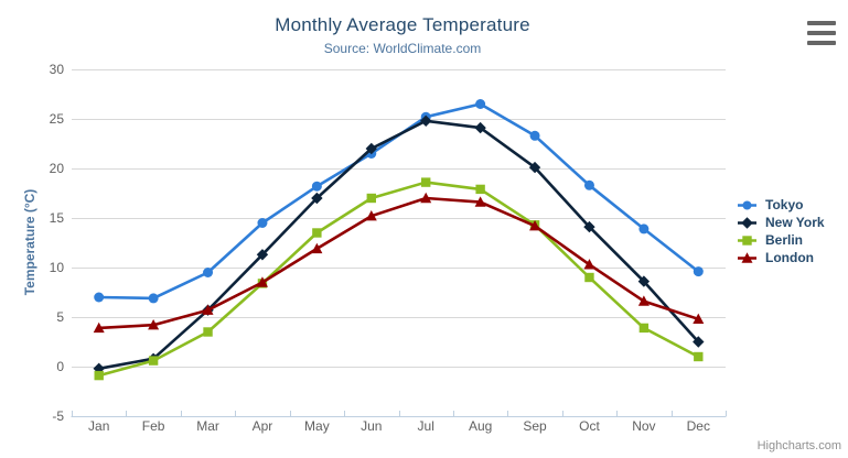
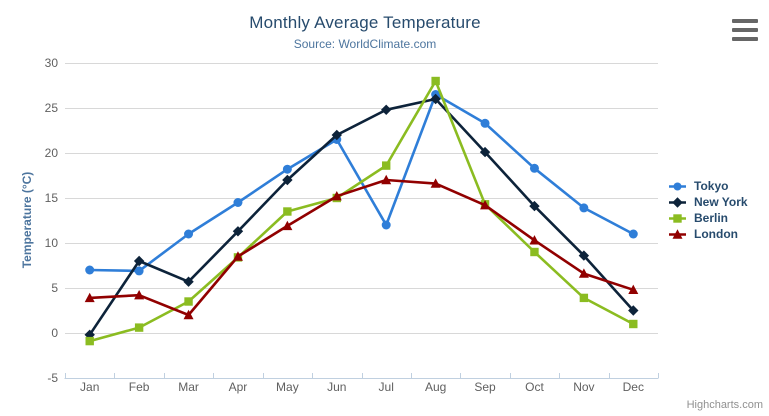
New York/Feb: 1 -> 8
Tokyo/Mar: 10 -> 11
London/Mar: 6 -> 2
Berlin/Jun: 17 -> 15
Tokyo/Jul: 25 -> 12
New York/Aug: 24 -> 26
Berlin/Aug: 18 -> 28
Tokyo/Dec: 10 -> 11
